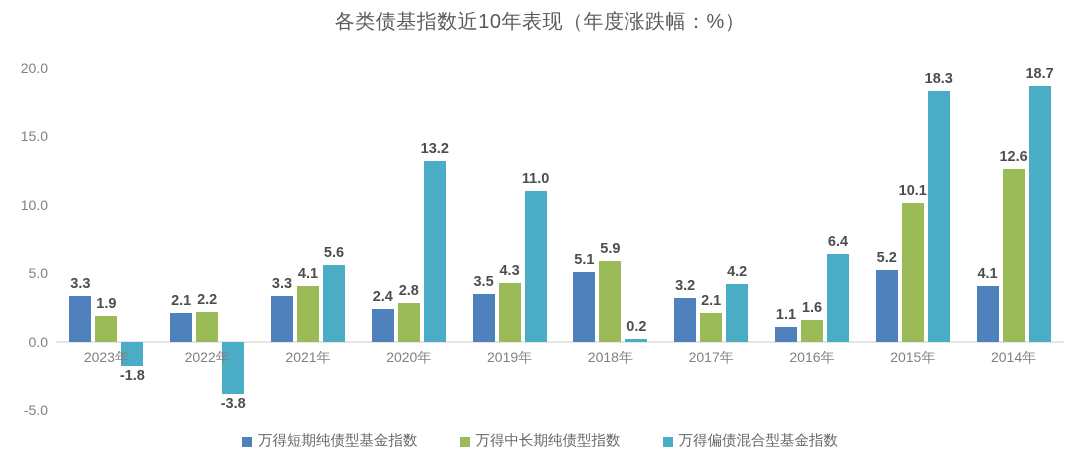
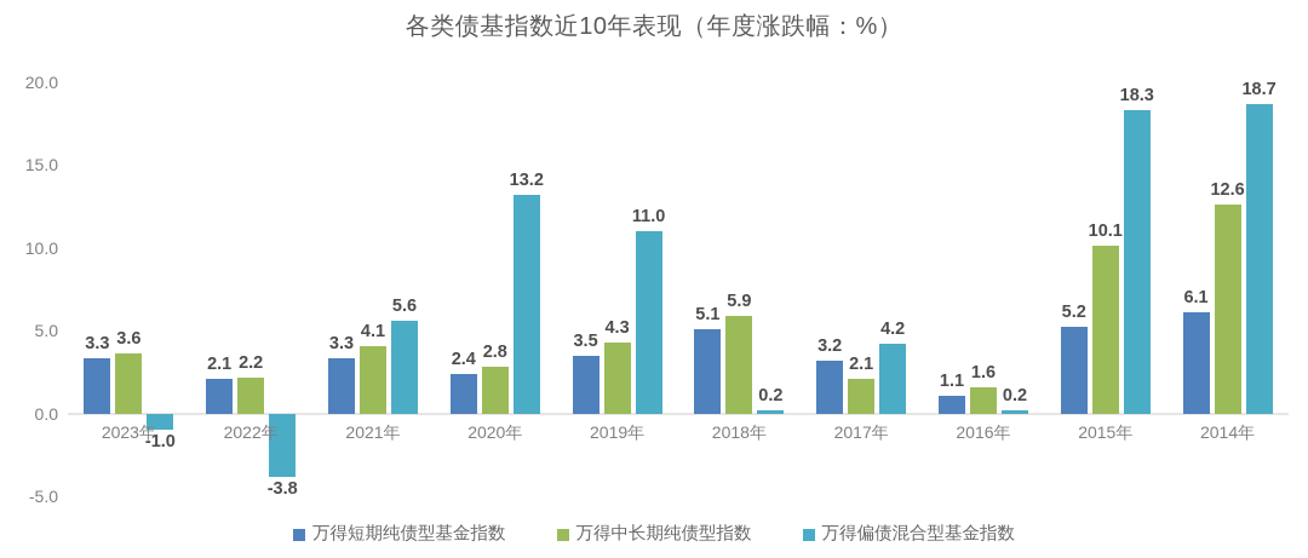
万得中长期纯债型指数/2023年: 1.9 -> 3.6
万得偏债混合型基金指数/2023年: -1.8 -> -1.0
万得偏债混合型基金指数/2016年: 6.4 -> 0.2
万得短期纯债型基金指数/2014年: 4.1 -> 6.1
